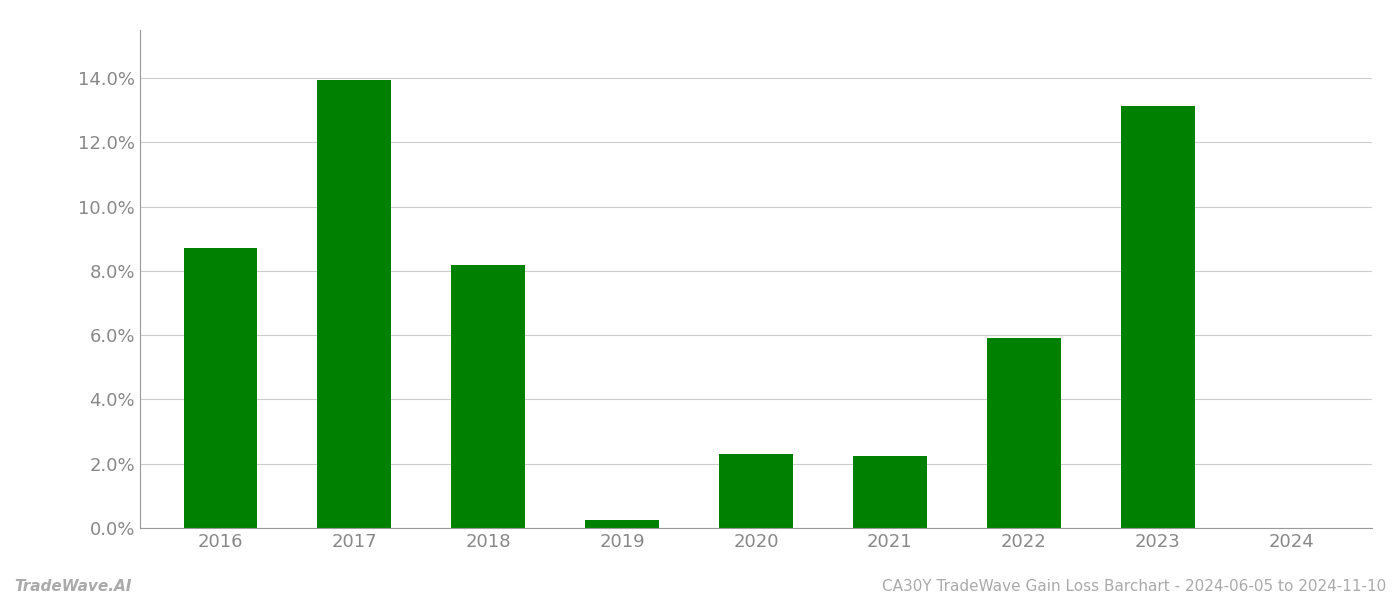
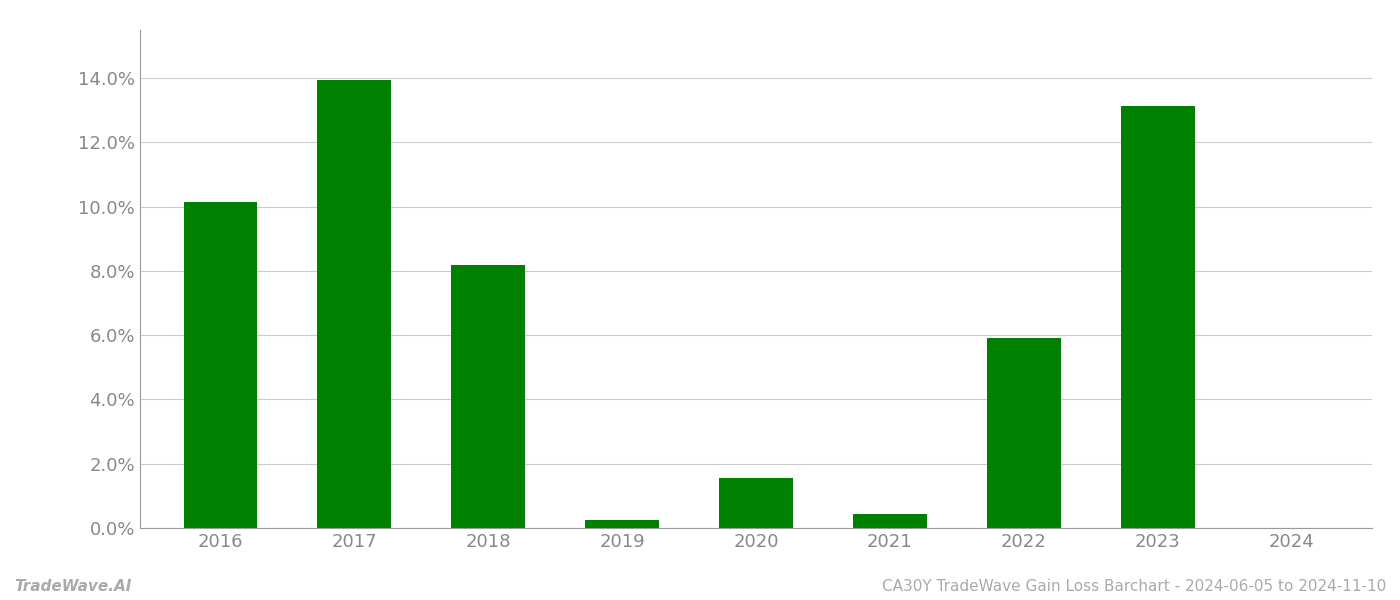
2016: 8.70% -> 10.15%
2020: 2.30% -> 1.55%
2021: 2.25% -> 0.45%
